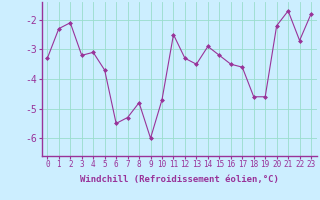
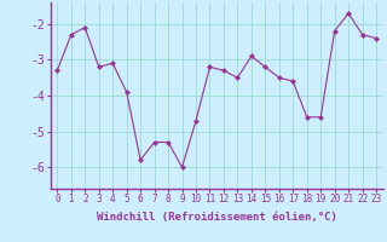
5: -3.7 -> -3.9
6: -5.5 -> -5.8
8: -4.8 -> -5.3
11: -2.5 -> -3.2
22: -2.7 -> -2.3
23: -1.8 -> -2.4
